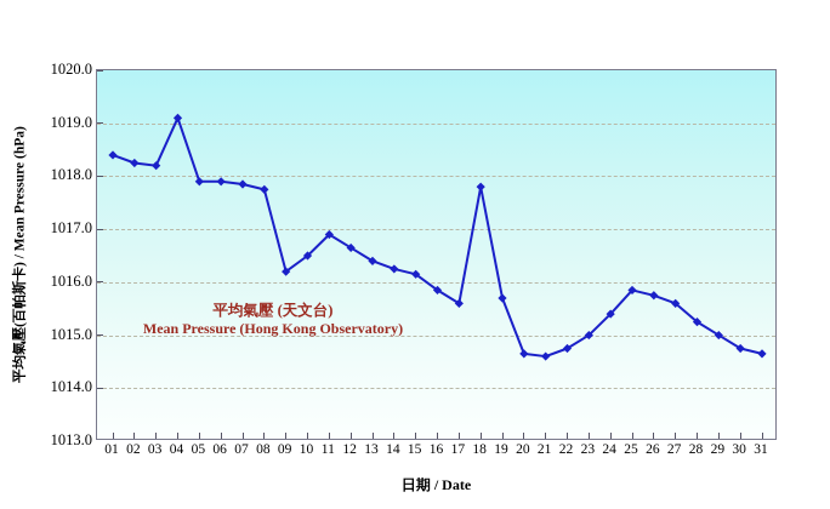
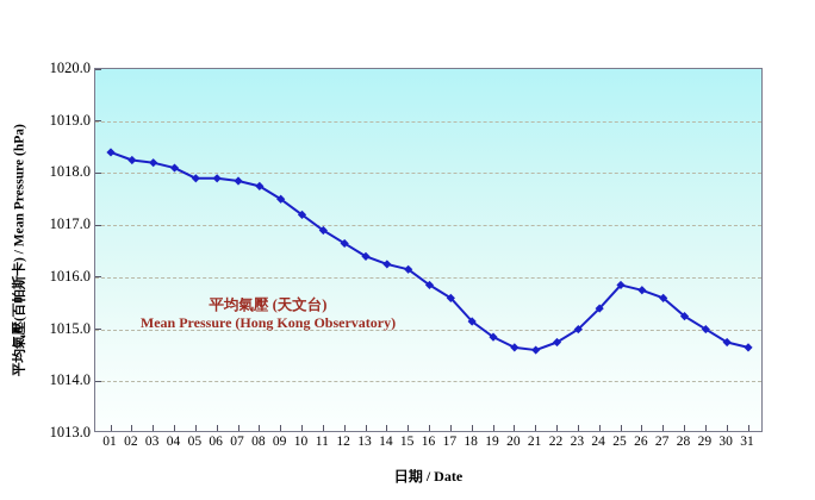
04: 1019.1 -> 1018.1
09: 1016.2 -> 1017.5
10: 1016.5 -> 1017.2
18: 1017.8 -> 1015.1
19: 1015.7 -> 1014.9
